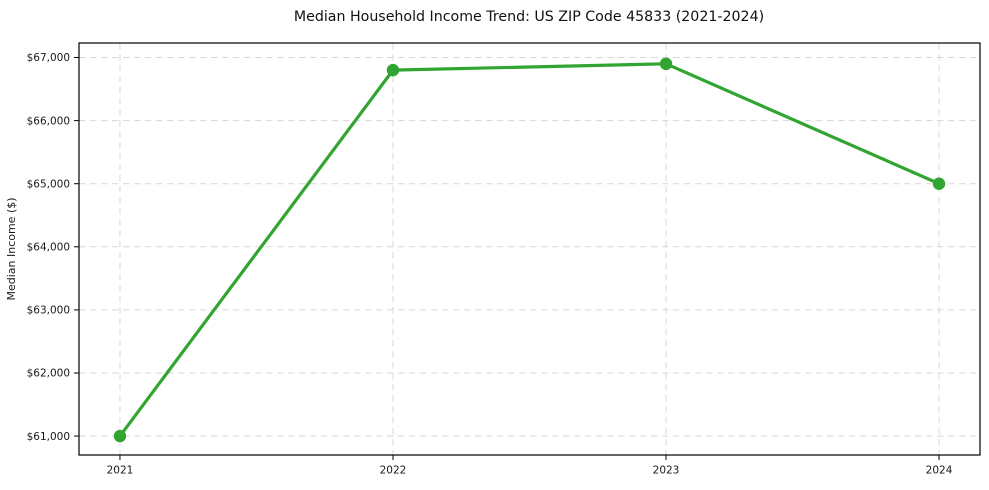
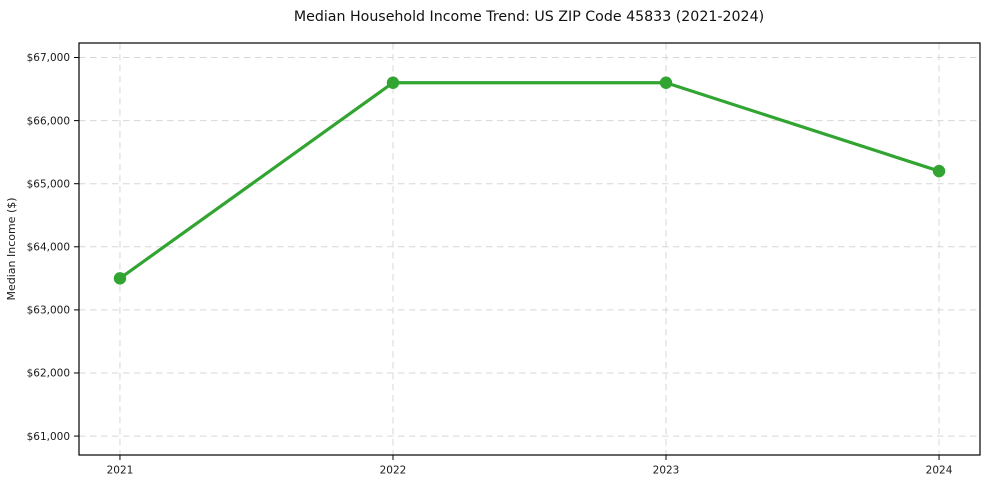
2021: $61000 -> $63500
2022: $66800 -> $66600
2023: $66900 -> $66600
2024: $65000 -> $65200
